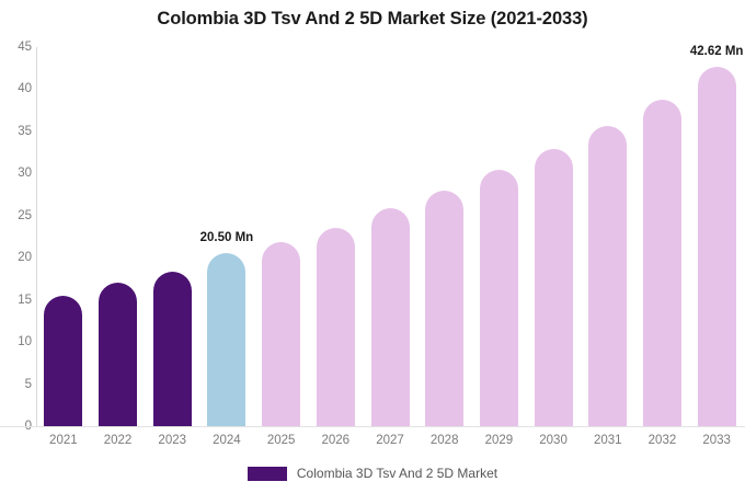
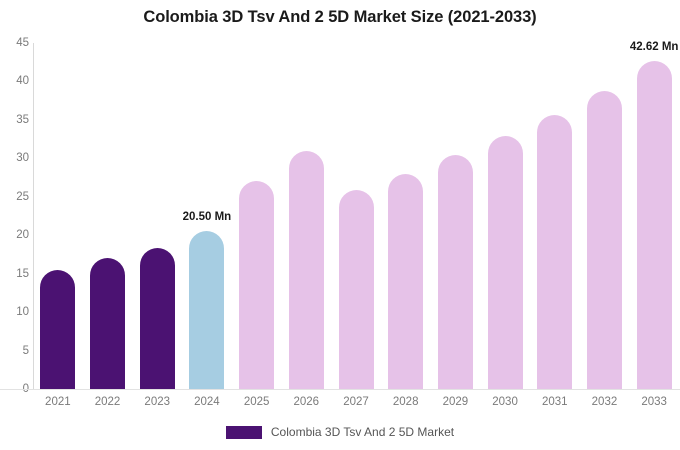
2025: 22 -> 27
2026: 24 -> 31
